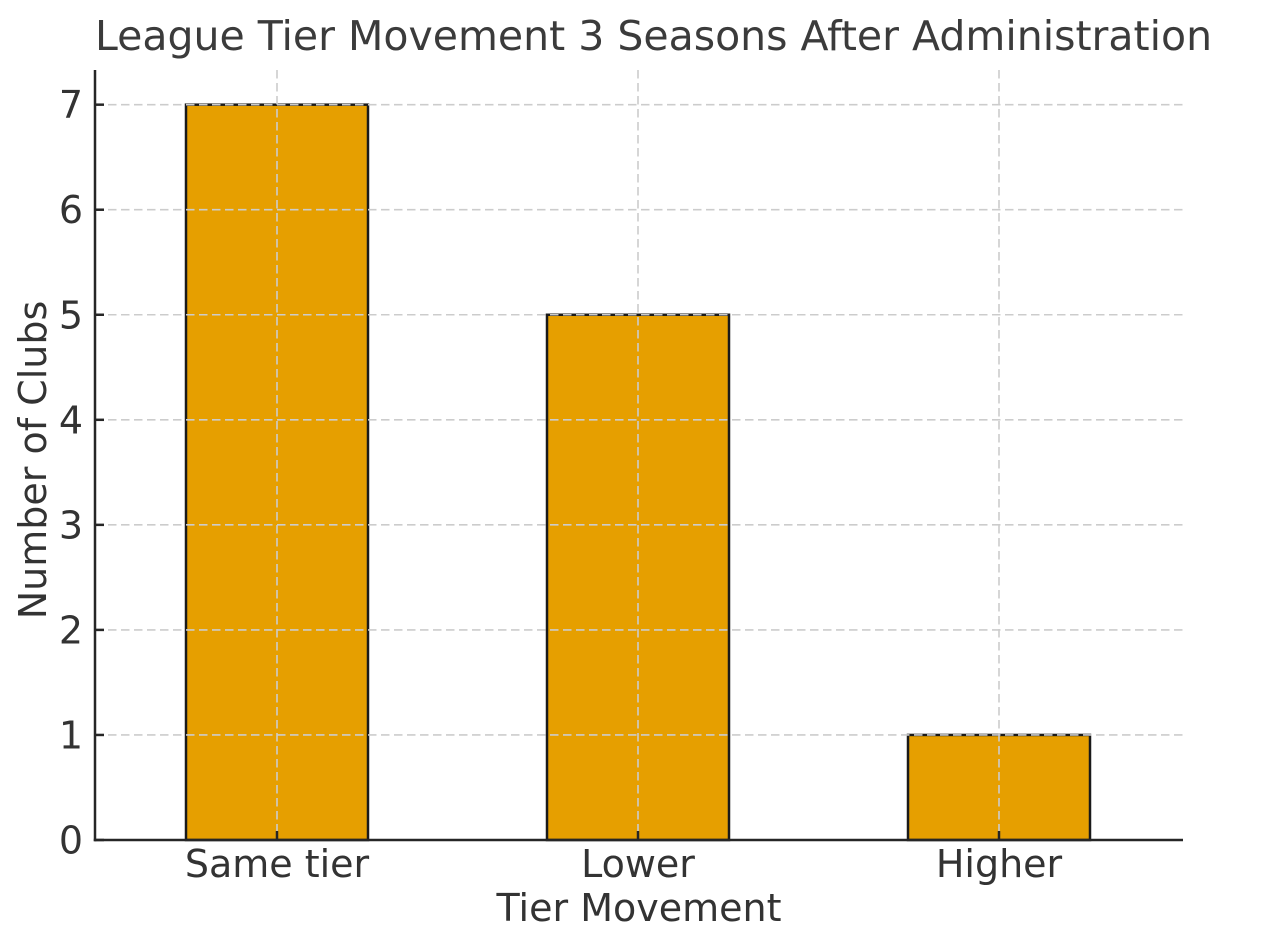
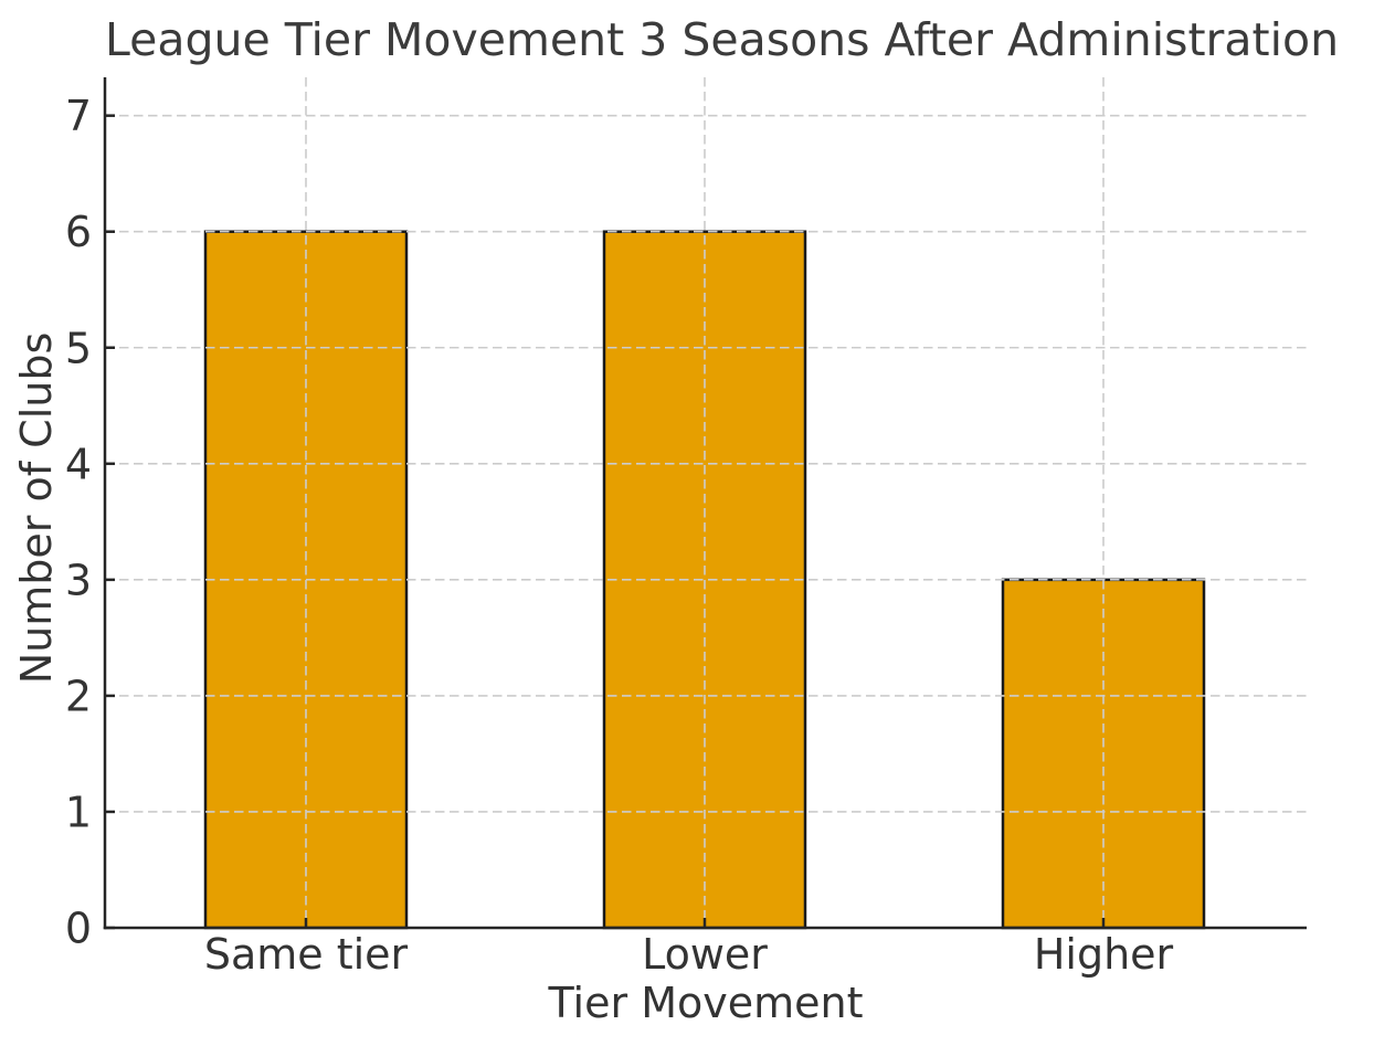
Same tier: 7 -> 6
Lower: 5 -> 6
Higher: 1 -> 3
